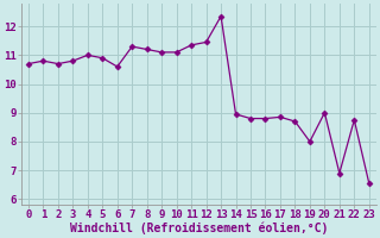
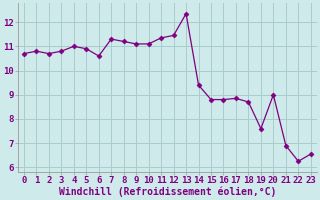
14: 8.95 -> 9.40
19: 8.00 -> 7.60
22: 8.75 -> 6.25
